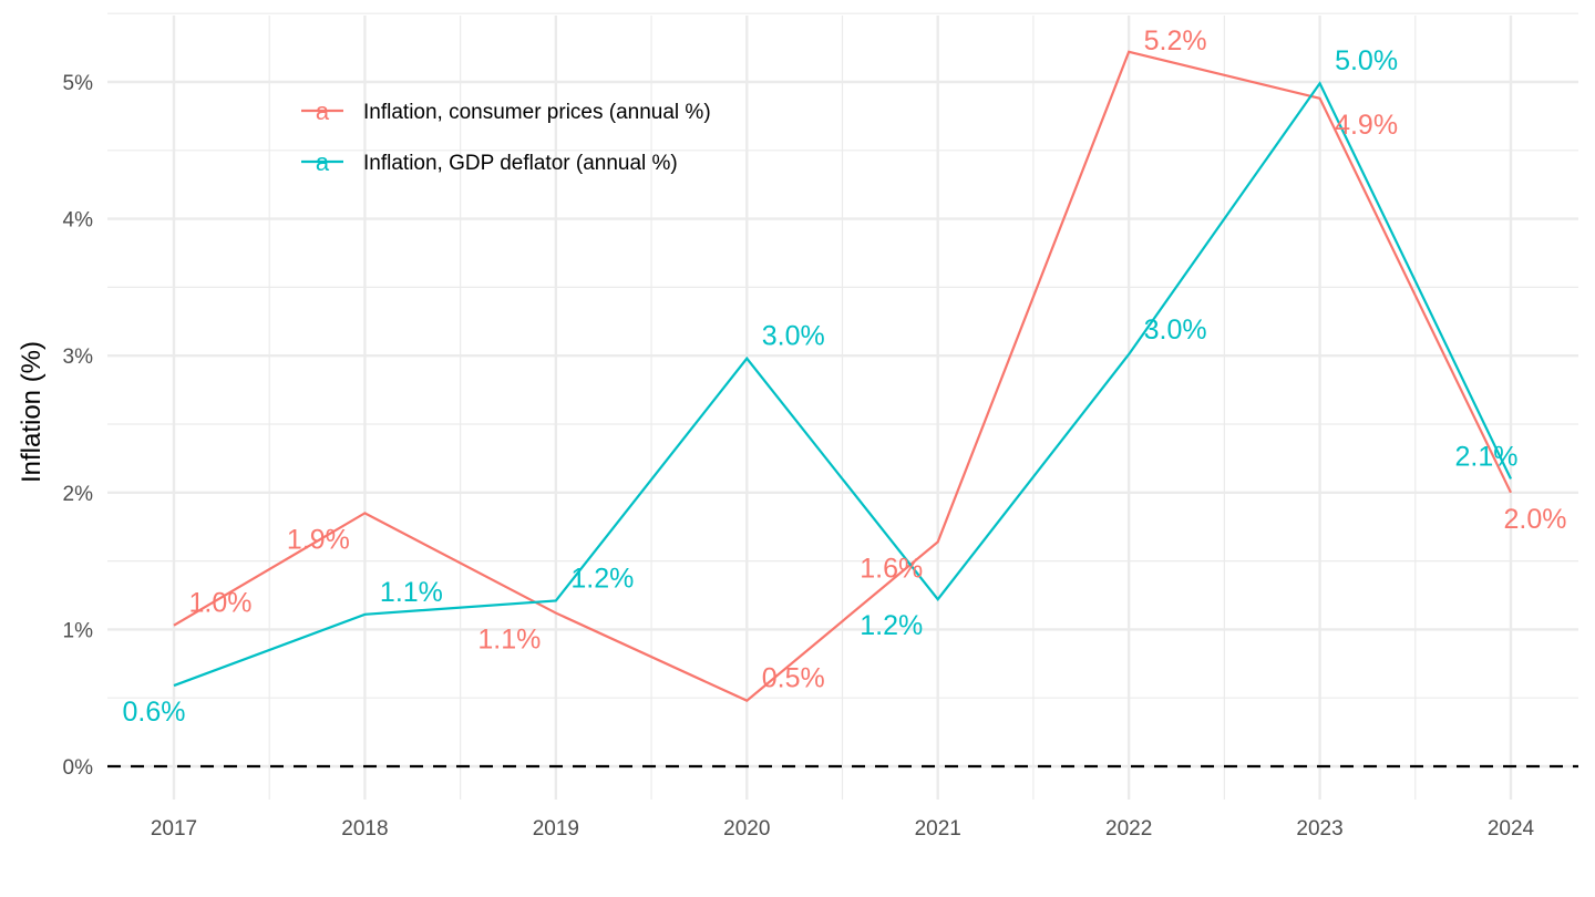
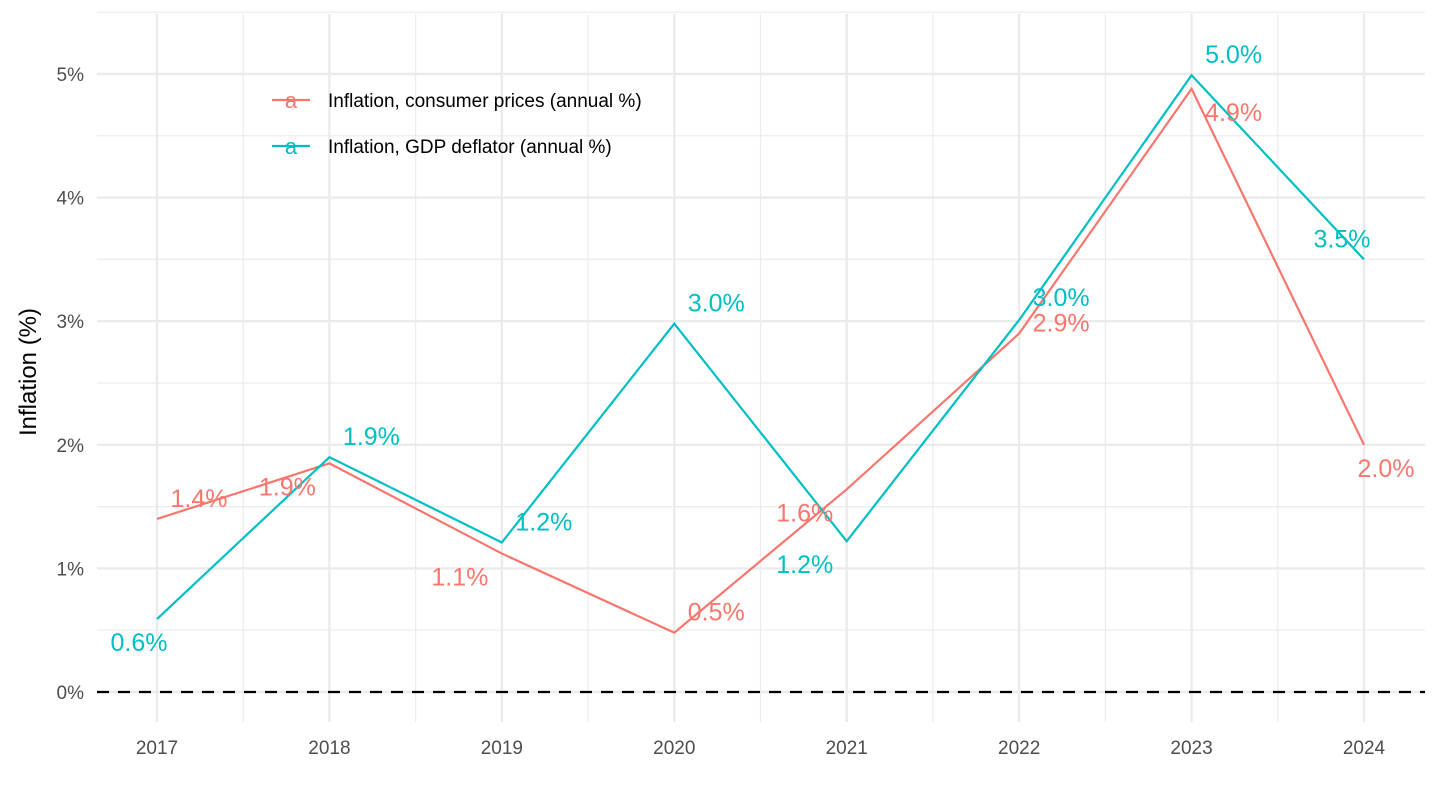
Inflation, consumer prices (annual %)/2017: 1.0% -> 1.4%
Inflation, GDP deflator (annual %)/2018: 1.1% -> 1.9%
Inflation, consumer prices (annual %)/2022: 5.2% -> 2.9%
Inflation, GDP deflator (annual %)/2024: 2.1% -> 3.5%
